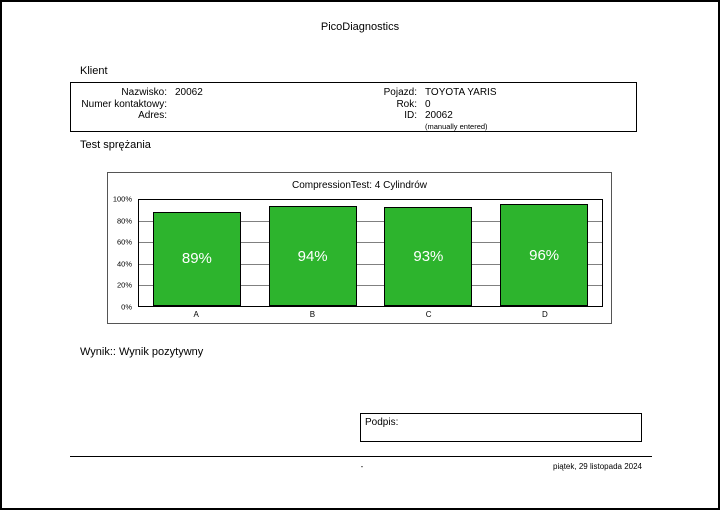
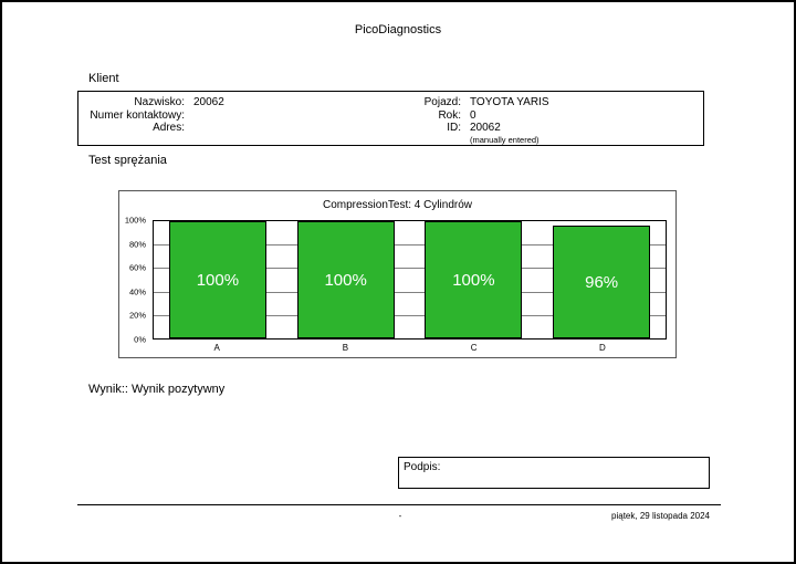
A: 89% -> 100%
B: 94% -> 100%
C: 93% -> 100%
